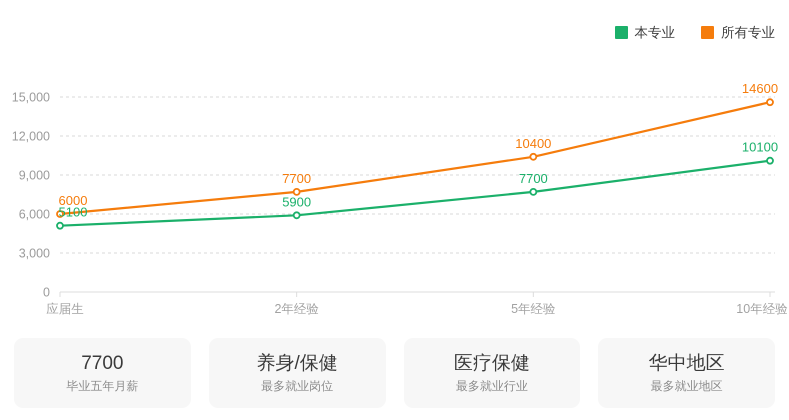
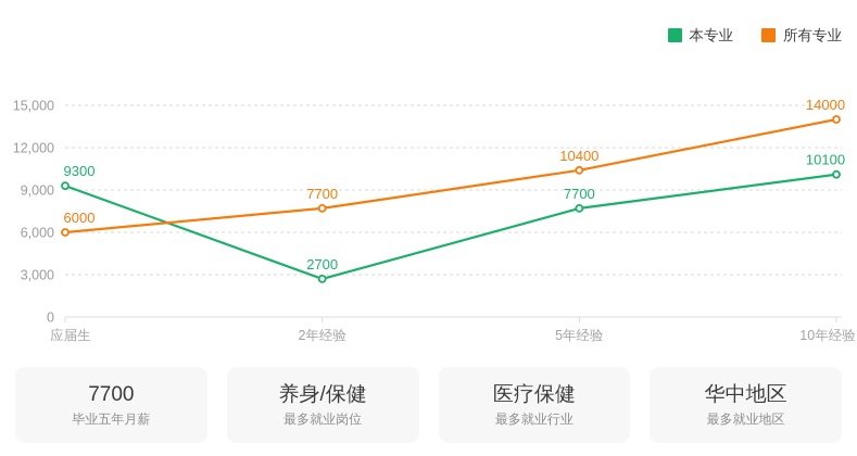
本专业/应届生: 5100 -> 9300
本专业/2年经验: 5900 -> 2700
所有专业/10年经验: 14600 -> 14000
